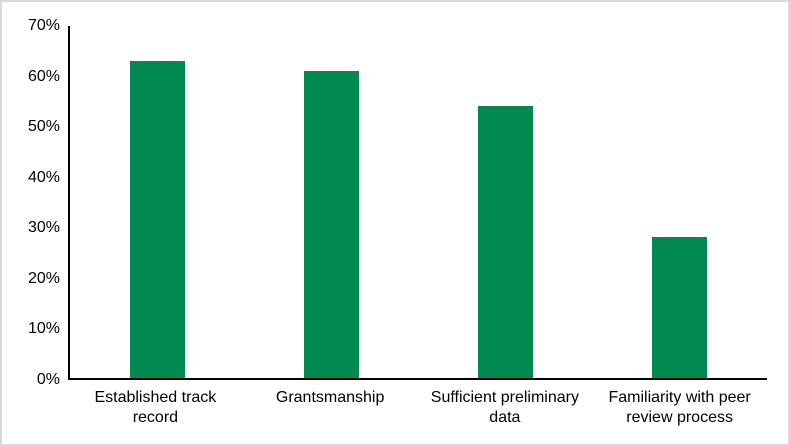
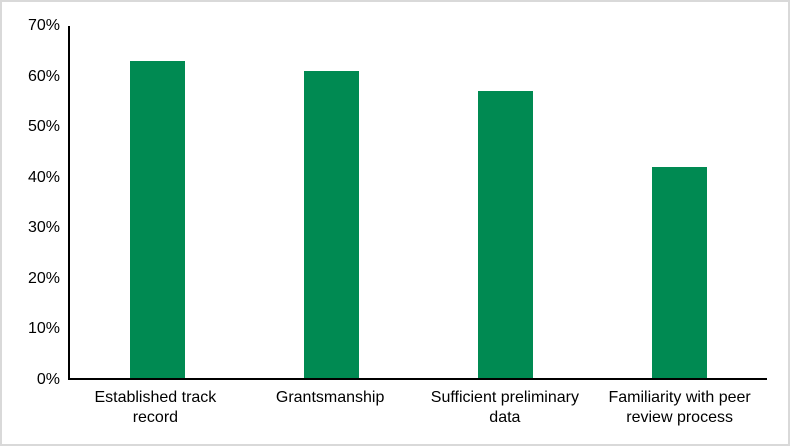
Sufficient preliminary data: 54% -> 57%
Familiarity with peer review process: 28% -> 42%
